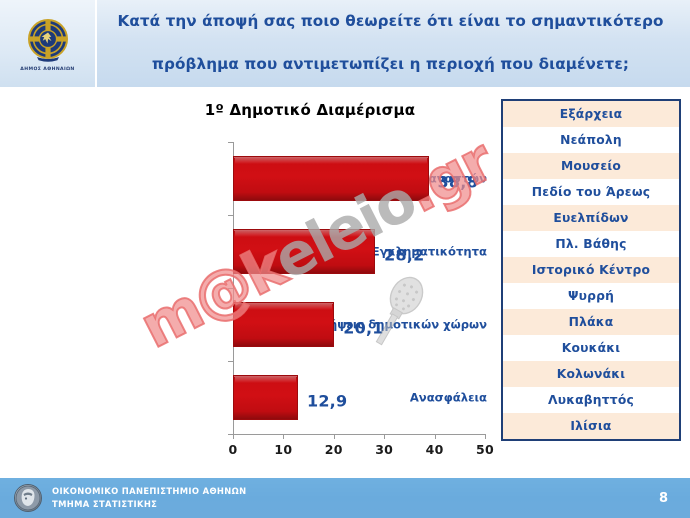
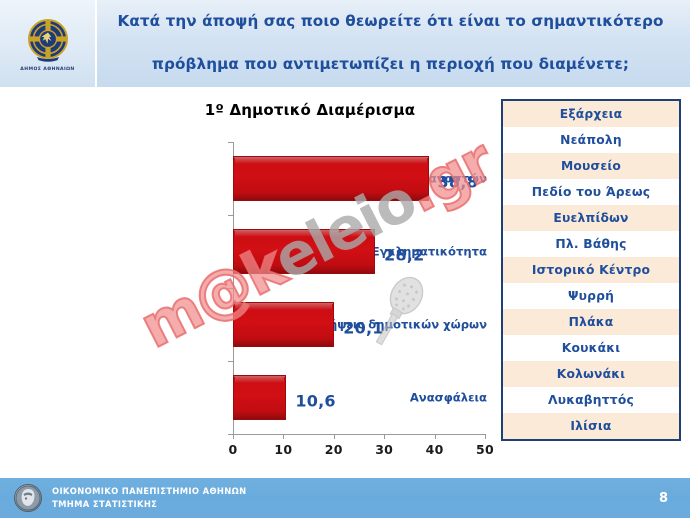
Ανασφάλεια: 12,9 -> 10,6
